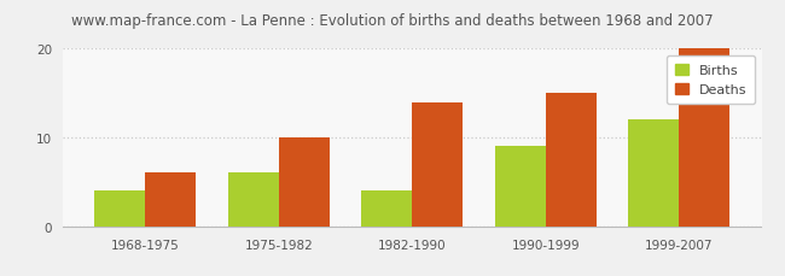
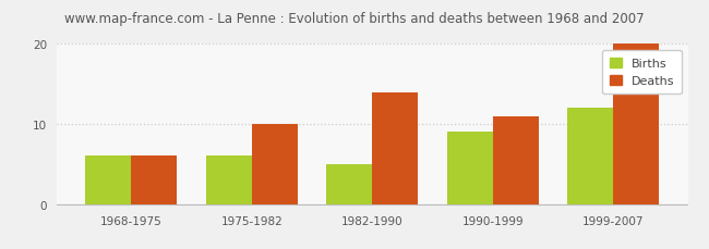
Births/1968-1975: 4 -> 6
Births/1982-1990: 4 -> 5
Deaths/1990-1999: 15 -> 11
